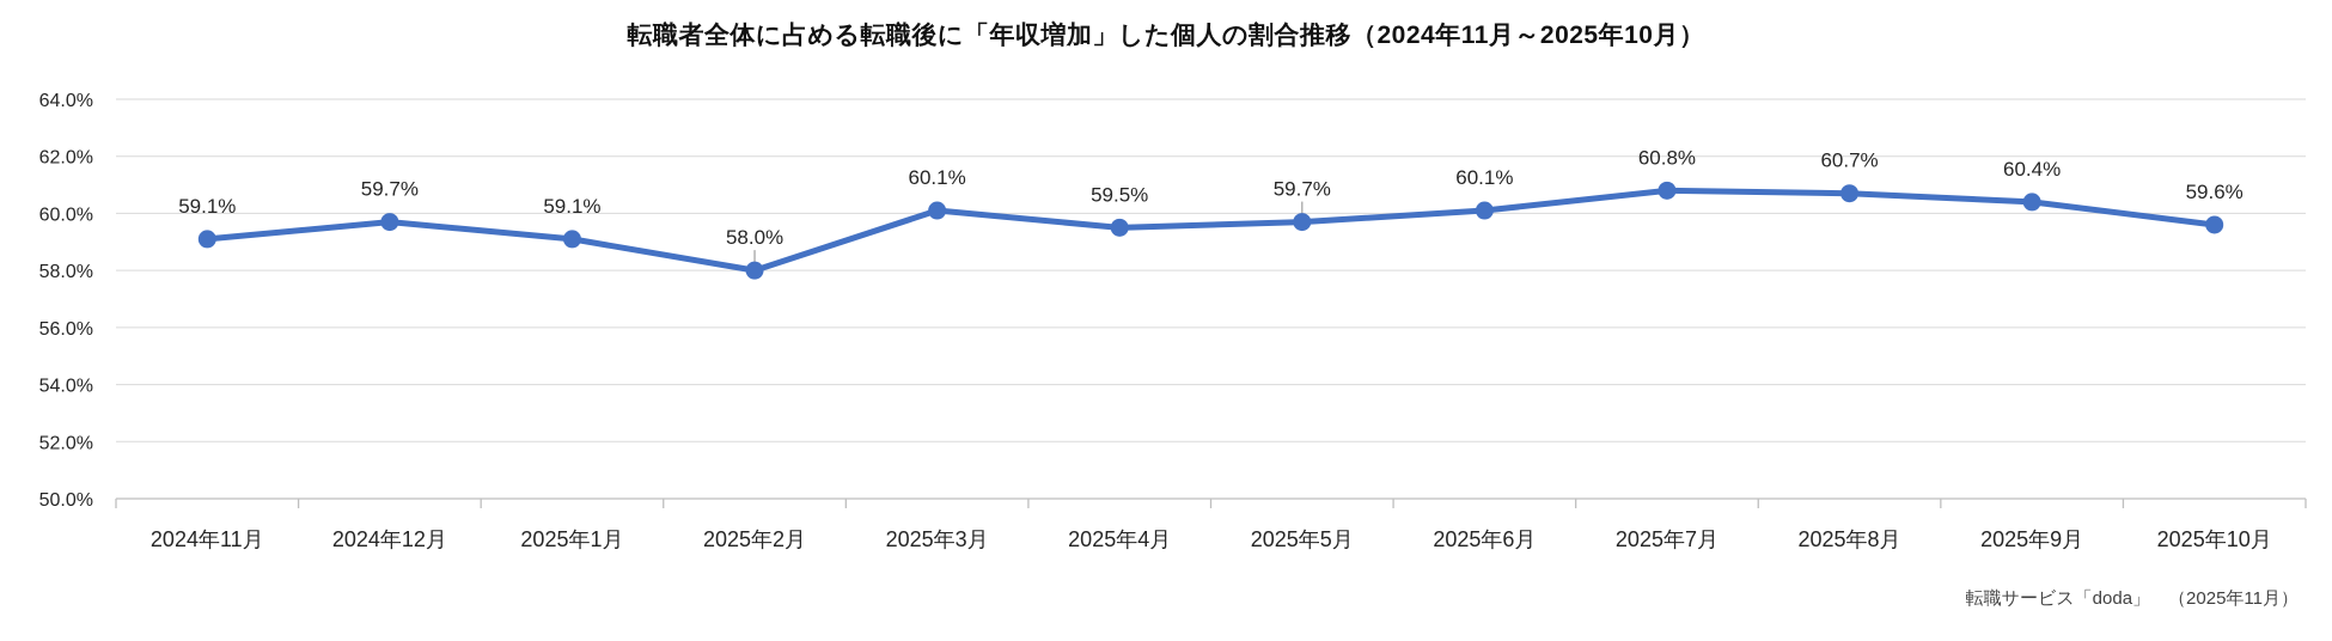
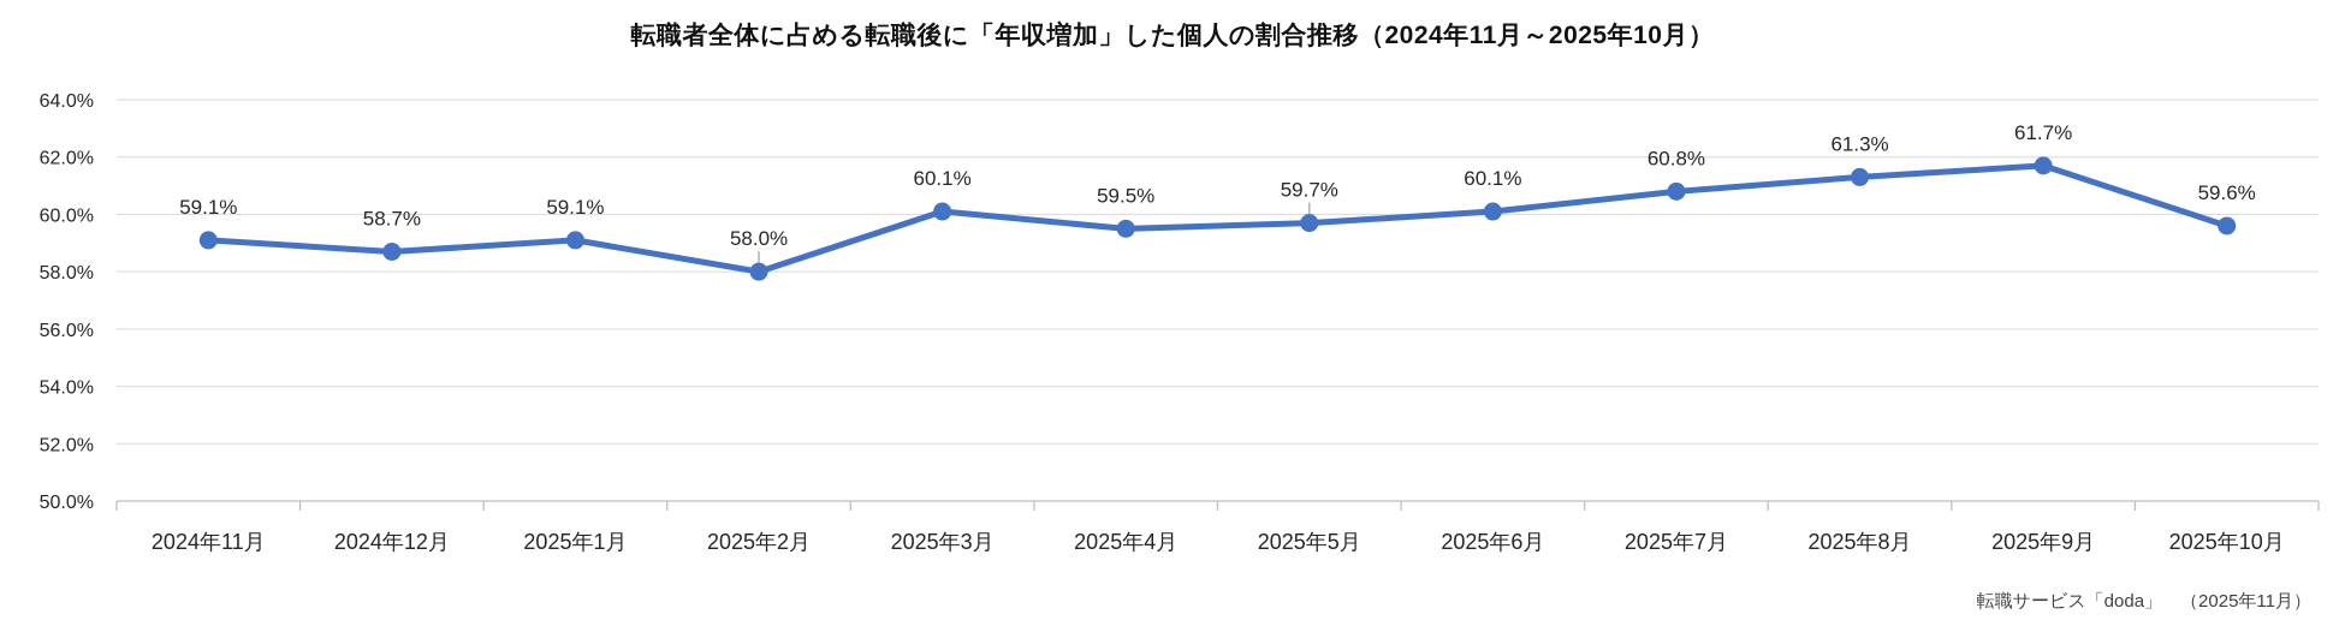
2024年12月: 59.7% -> 58.7%
2025年8月: 60.7% -> 61.3%
2025年9月: 60.4% -> 61.7%
